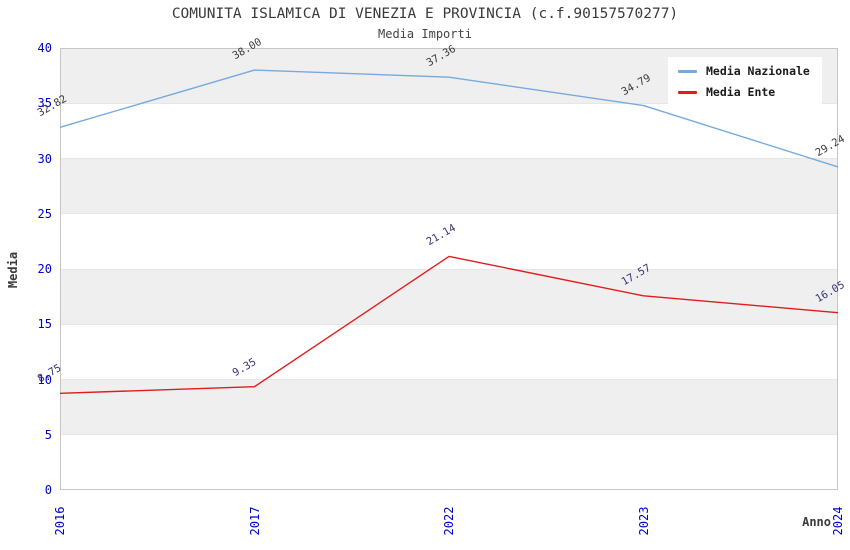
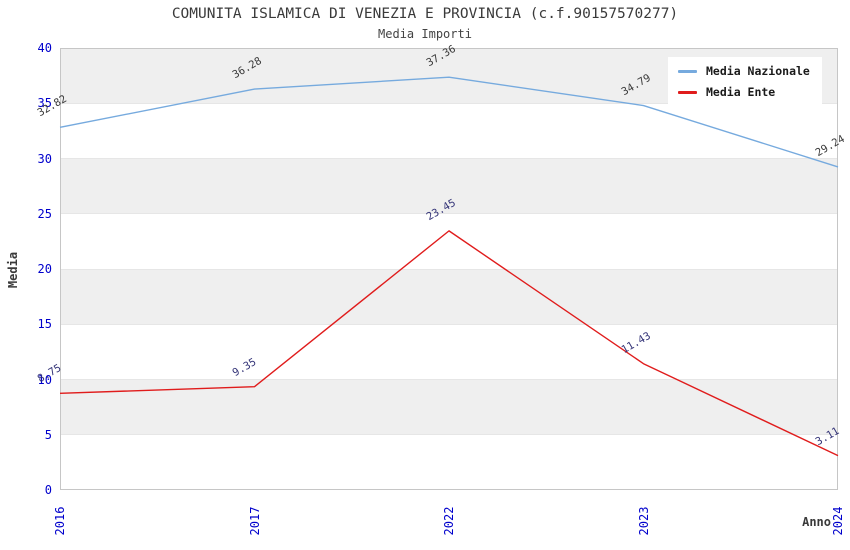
Media Nazionale/2017: 38.00 -> 36.28
Media Ente/2022: 21.14 -> 23.45
Media Ente/2023: 17.57 -> 11.43
Media Ente/2024: 16.05 -> 3.11
